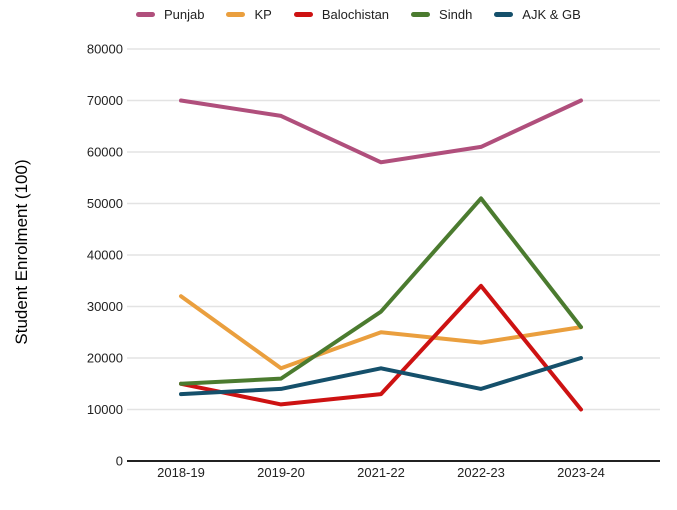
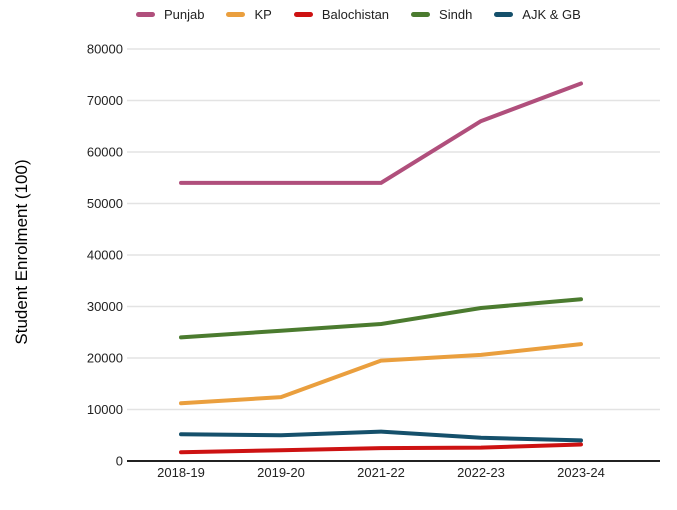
Punjab/2018-19: 70000 -> 54000
KP/2018-19: 32000 -> 11000
Balochistan/2018-19: 15000 -> 2000
Sindh/2018-19: 15000 -> 24000
AJK & GB/2018-19: 13000 -> 5000
Punjab/2019-20: 67000 -> 54000
KP/2019-20: 18000 -> 12000
Balochistan/2019-20: 11000 -> 2000
Sindh/2019-20: 16000 -> 25000
AJK & GB/2019-20: 14000 -> 5000
Punjab/2021-22: 58000 -> 54000
KP/2021-22: 25000 -> 20000
Balochistan/2021-22: 13000 -> 2000
Sindh/2021-22: 29000 -> 27000
AJK & GB/2021-22: 18000 -> 6000
Punjab/2022-23: 61000 -> 66000
KP/2022-23: 23000 -> 21000
Balochistan/2022-23: 34000 -> 3000
Sindh/2022-23: 51000 -> 30000
AJK & GB/2022-23: 14000 -> 4000
Punjab/2023-24: 70000 -> 73000
KP/2023-24: 26000 -> 23000
Balochistan/2023-24: 10000 -> 3000
Sindh/2023-24: 26000 -> 31000
AJK & GB/2023-24: 20000 -> 4000
